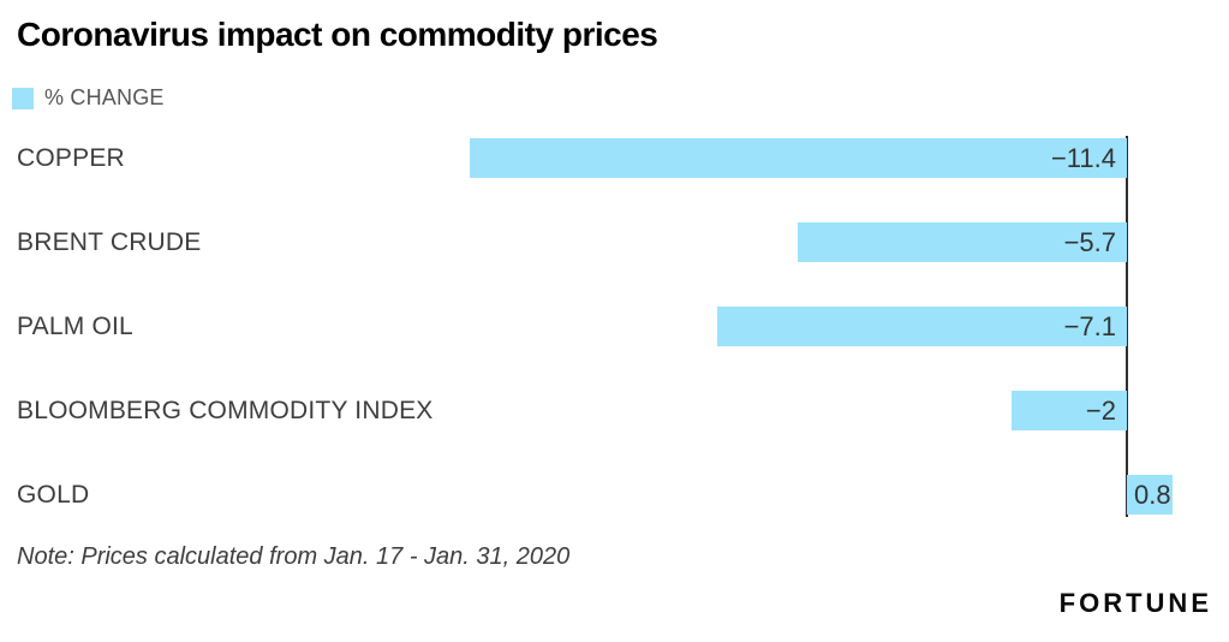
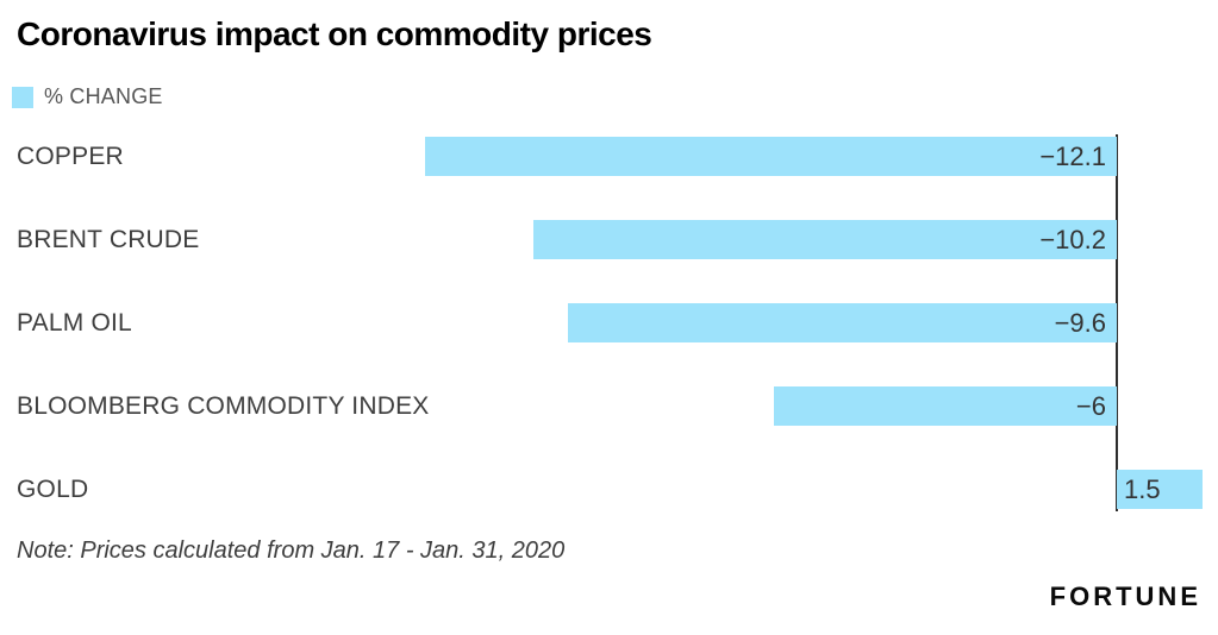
COPPER: −11.4 -> −12.1
BRENT CRUDE: −5.7 -> −10.2
PALM OIL: −7.1 -> −9.6
BLOOMBERG COMMODITY INDEX: −2 -> −6
GOLD: 0.8 -> 1.5
